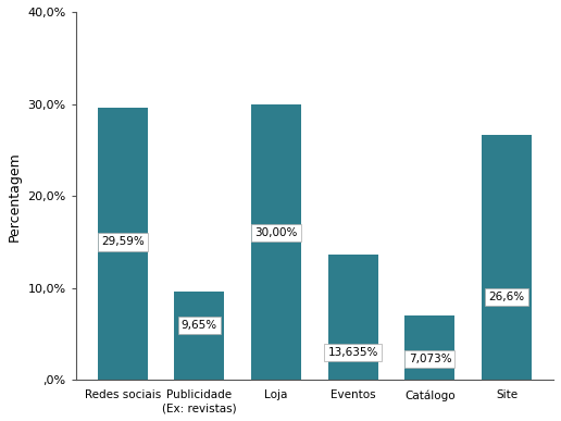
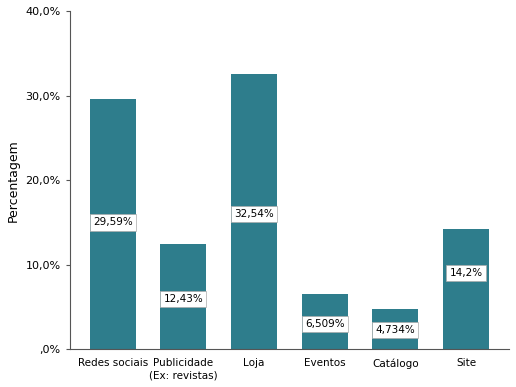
Publicidade (Ex: revistas): 9,65% -> 12,43%
Loja: 30,00% -> 32,54%
Eventos: 13,635% -> 6,509%
Catálogo: 7,073% -> 4,734%
Site: 26,6% -> 14,2%
